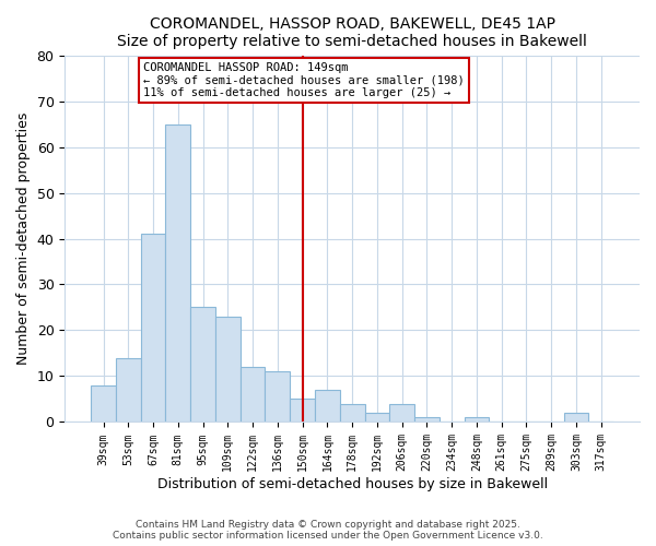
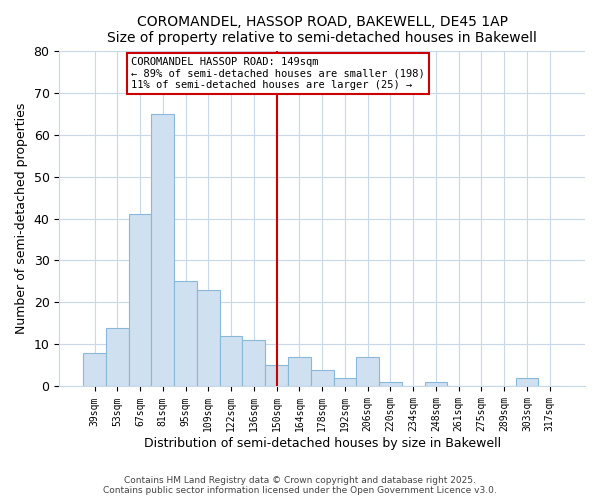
206sqm: 4 -> 7
